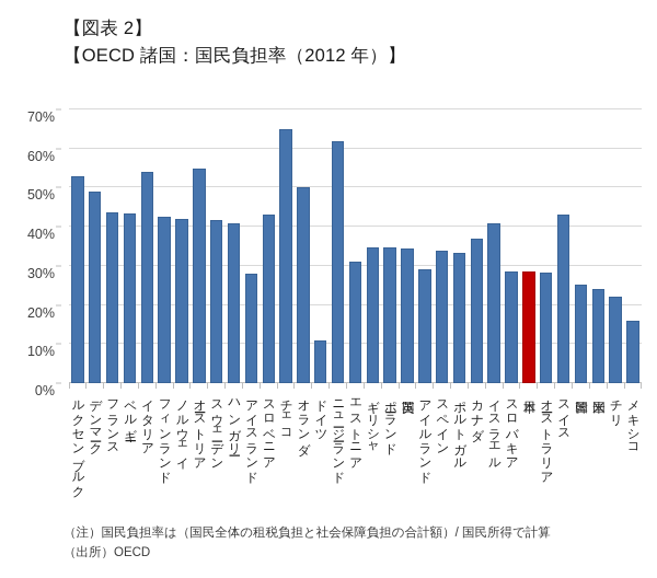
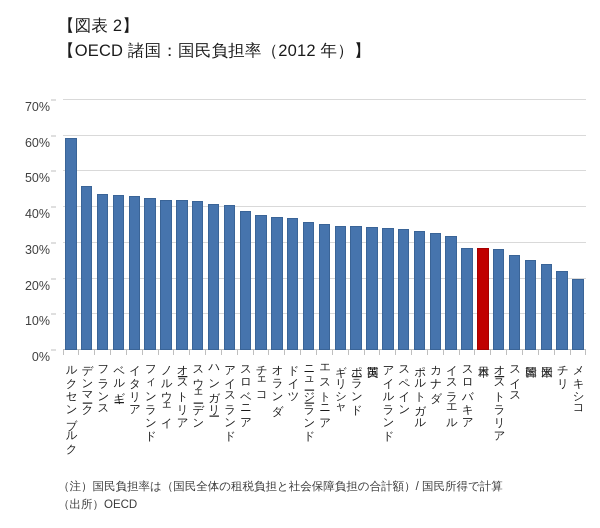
ルクセンブルク: 53% -> 60%
デンマーク: 49% -> 46%
イタリア: 54% -> 43%
オーストリア: 55% -> 42%
アイスランド: 28% -> 40%
スロベニア: 43% -> 39%
チェコ: 65% -> 38%
オランダ: 50% -> 37%
ドイツ: 11% -> 37%
ニュージーランド: 62% -> 36%
エストニア: 31% -> 35%
アイルランド: 29% -> 34%
カナダ: 37% -> 33%
イスラエル: 41% -> 32%
スイス: 43% -> 27%
メキシコ: 16% -> 20%
